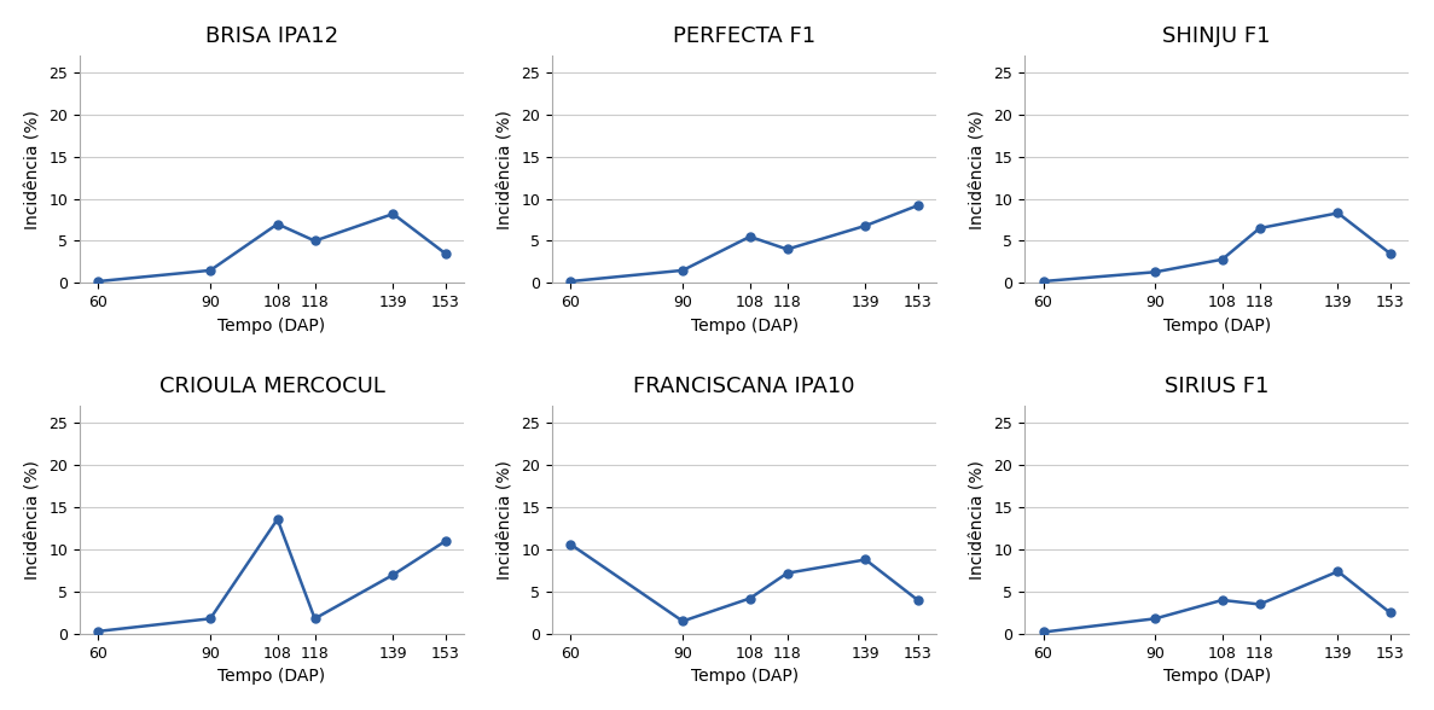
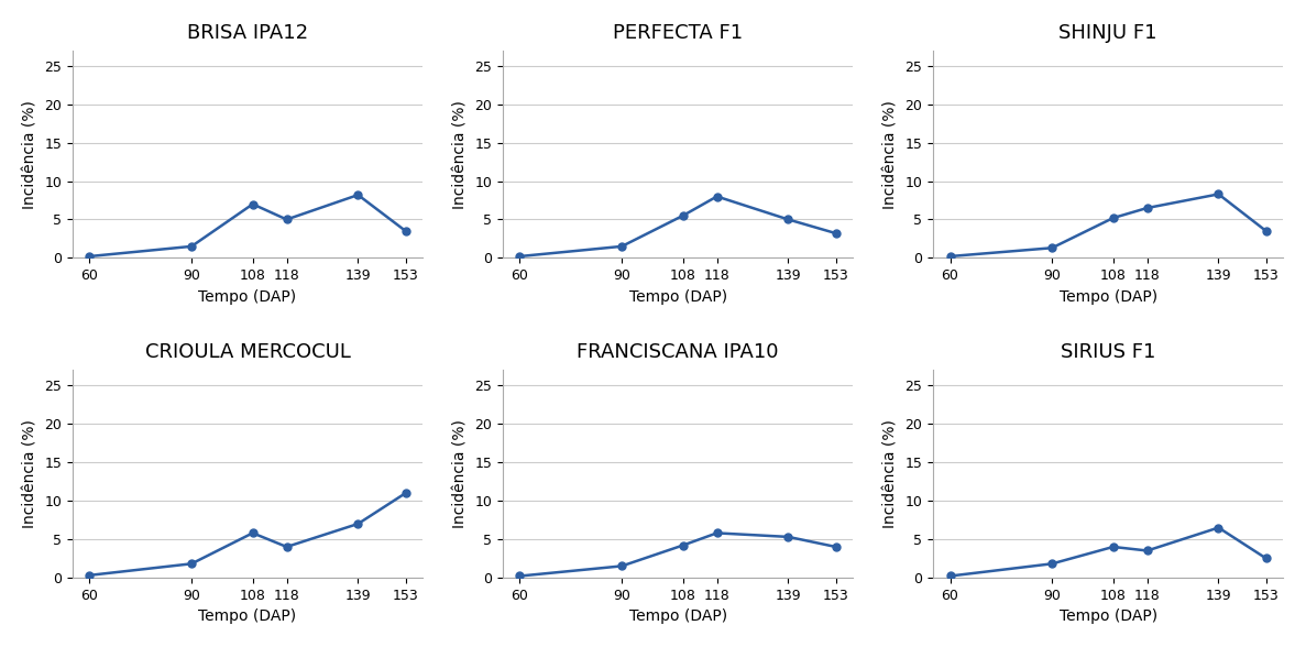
PERFECTA F1/118: 4.0 -> 8.0
PERFECTA F1/139: 6.8 -> 5.0
PERFECTA F1/153: 9.2 -> 3.2
SHINJU F1/108: 2.8 -> 5.2
CRIOULA MERCOCUL/108: 13.6 -> 5.8
CRIOULA MERCOCUL/118: 1.8 -> 4.0
FRANCISCANA IPA10/60: 10.6 -> 0.2
FRANCISCANA IPA10/118: 7.2 -> 5.8
FRANCISCANA IPA10/139: 8.8 -> 5.3
SIRIUS F1/139: 7.4 -> 6.5
